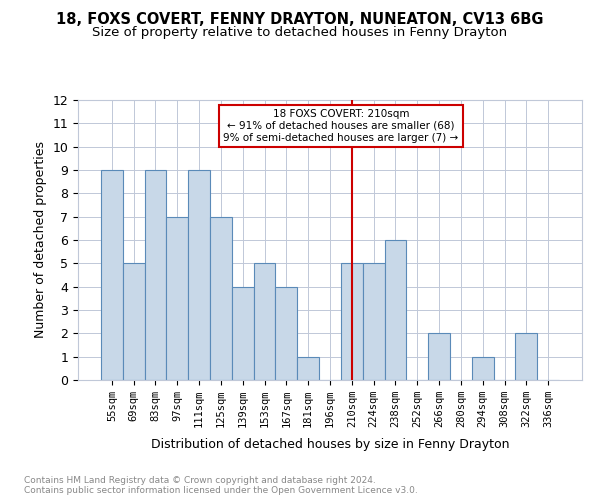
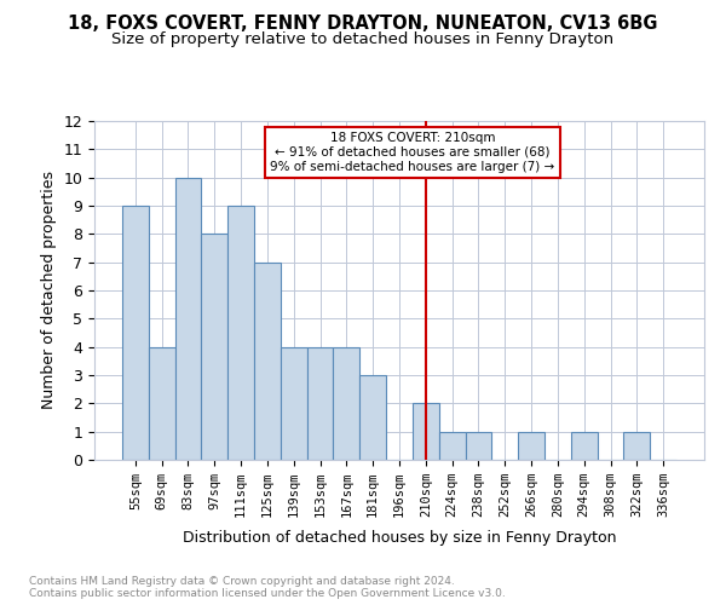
69sqm: 5 -> 4
83sqm: 9 -> 10
97sqm: 7 -> 8
153sqm: 5 -> 4
181sqm: 1 -> 3
210sqm: 5 -> 2
224sqm: 5 -> 1
238sqm: 6 -> 1
266sqm: 2 -> 1
322sqm: 2 -> 1
